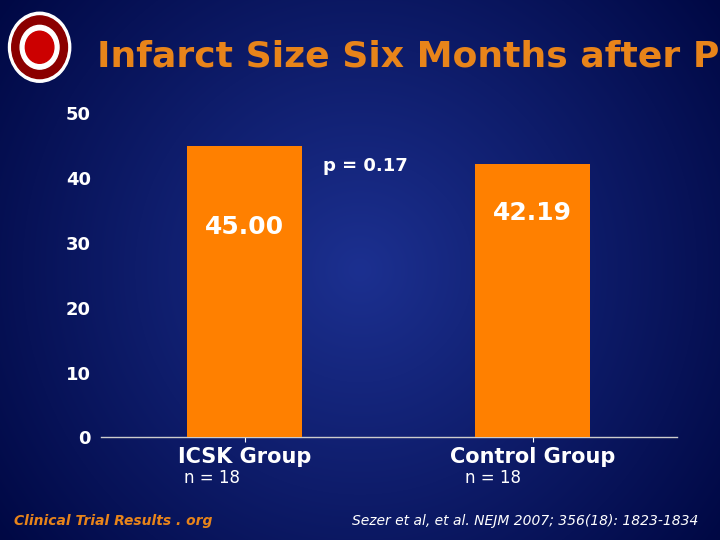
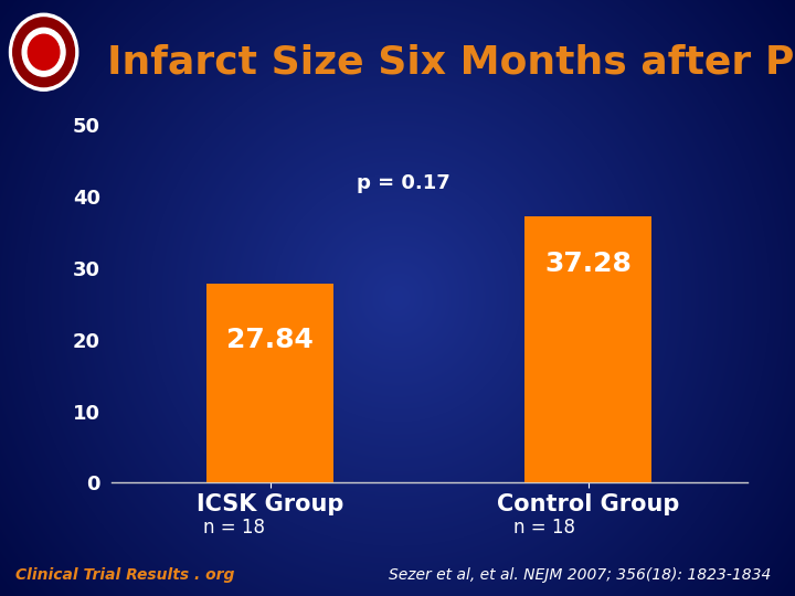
ICSK Group: 45.00 -> 27.84
Control Group: 42.19 -> 37.28
